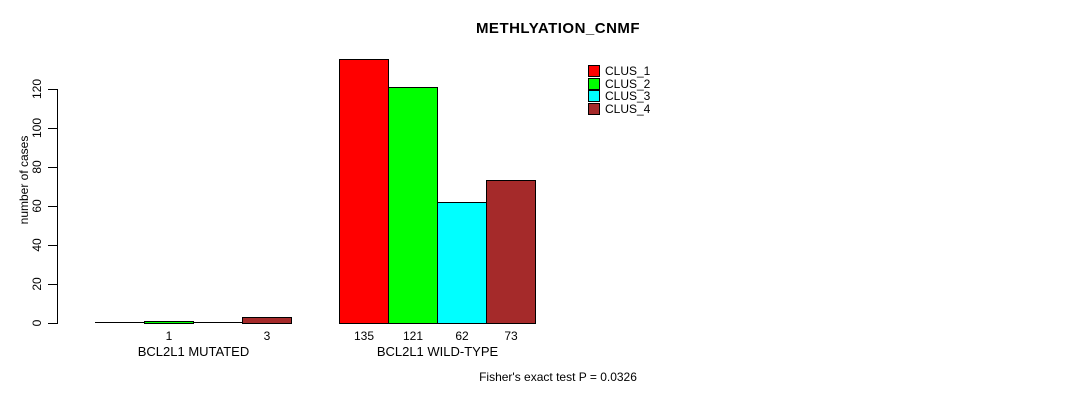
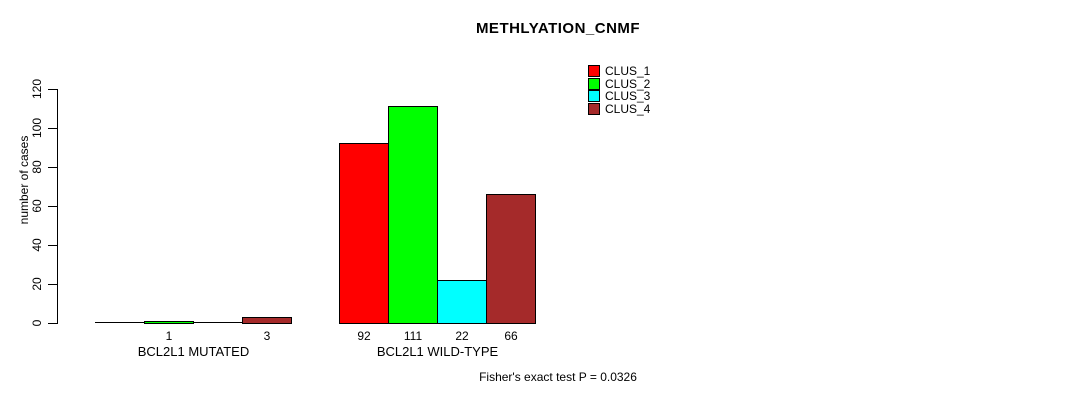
CLUS_1/BCL2L1 WILD-TYPE: 135 -> 92
CLUS_2/BCL2L1 WILD-TYPE: 121 -> 111
CLUS_3/BCL2L1 WILD-TYPE: 62 -> 22
CLUS_4/BCL2L1 WILD-TYPE: 73 -> 66
